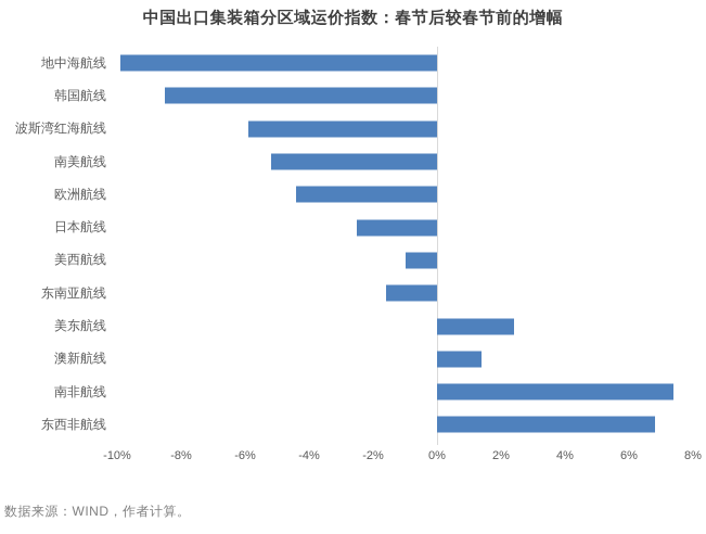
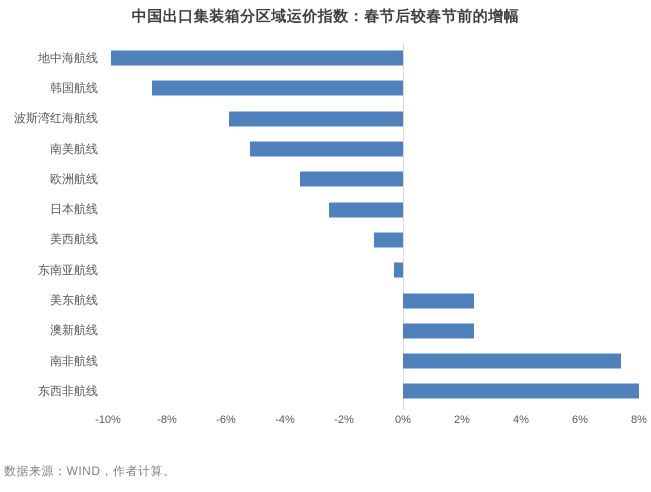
欧洲航线: -4.4% -> -3.5%
东南亚航线: -1.6% -> -0.3%
澳新航线: 1.4% -> 2.4%
东西非航线: 6.8% -> 8.0%
